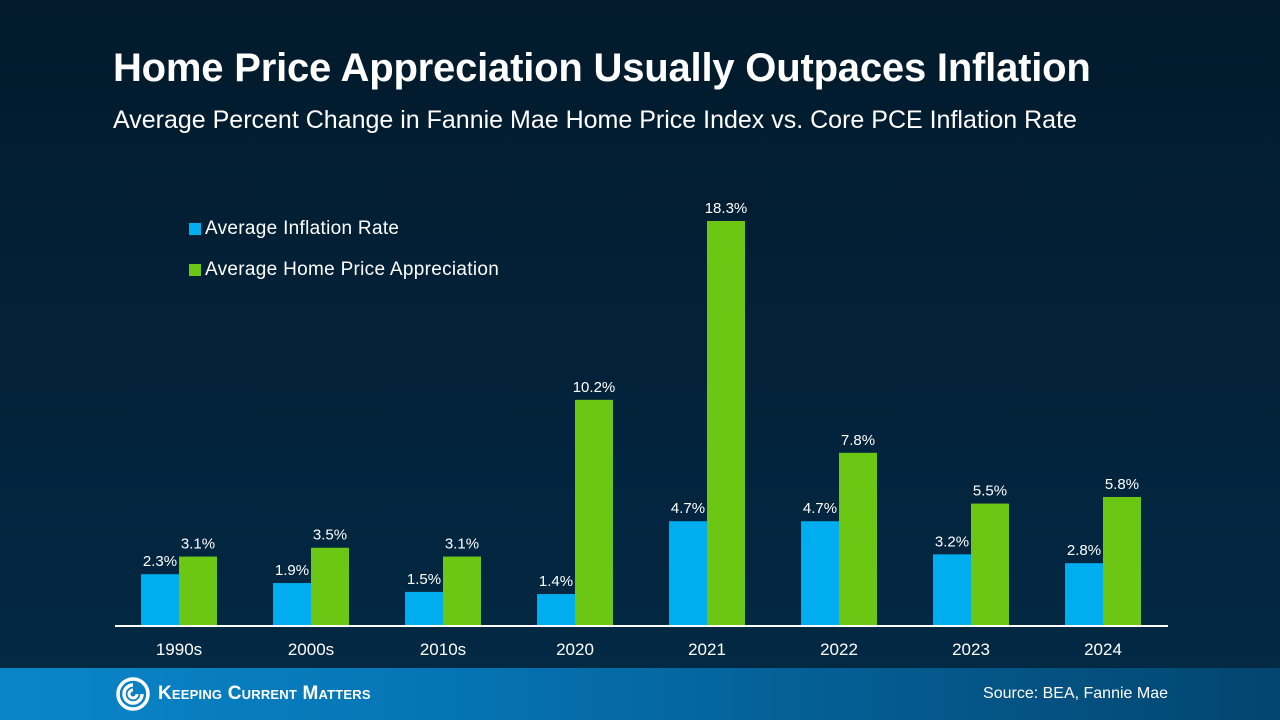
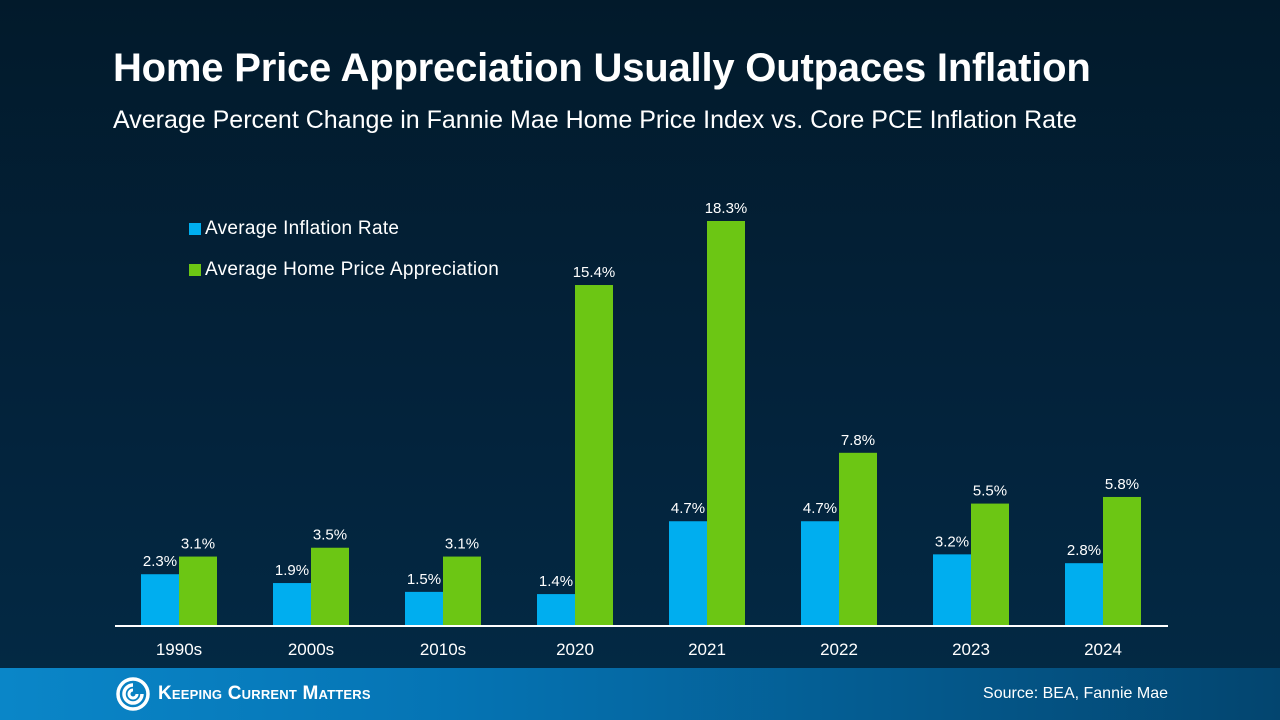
Average Home Price Appreciation/2020: 10.2% -> 15.4%
